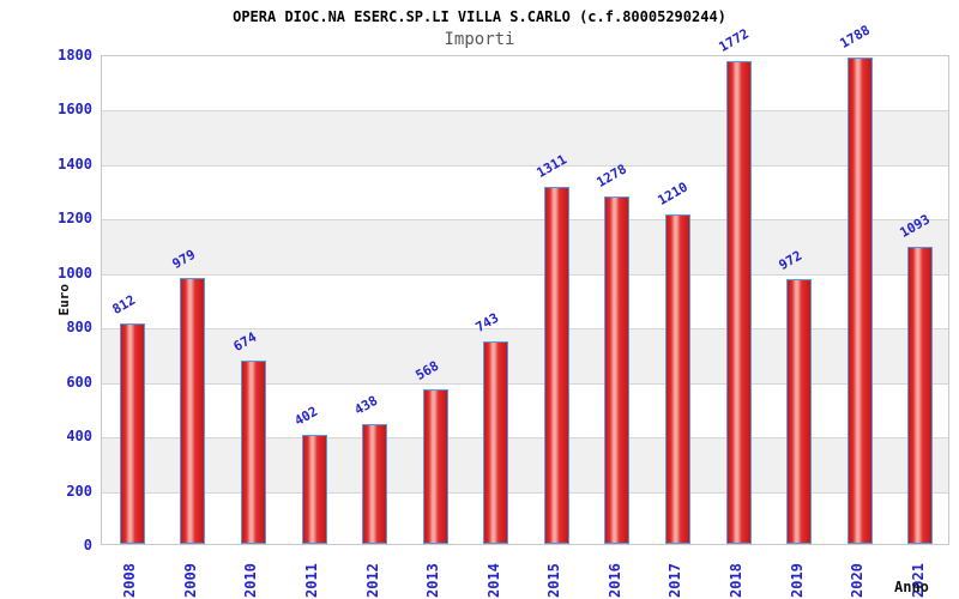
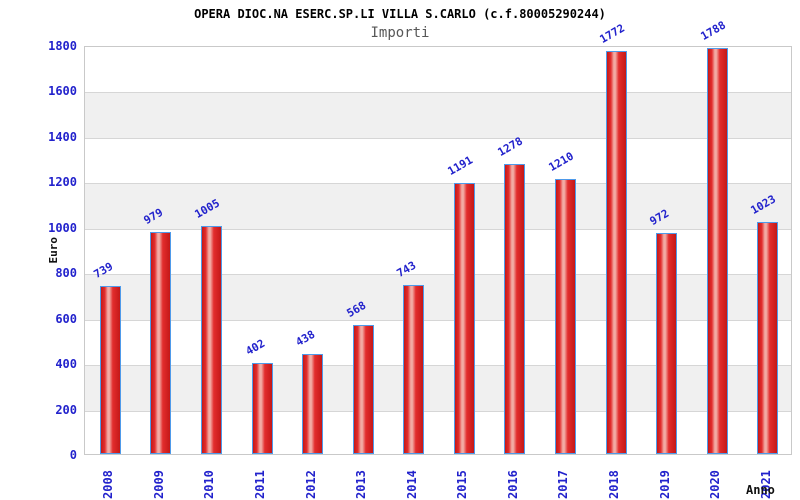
2008: 812 -> 739
2010: 674 -> 1005
2015: 1311 -> 1191
2021: 1093 -> 1023
